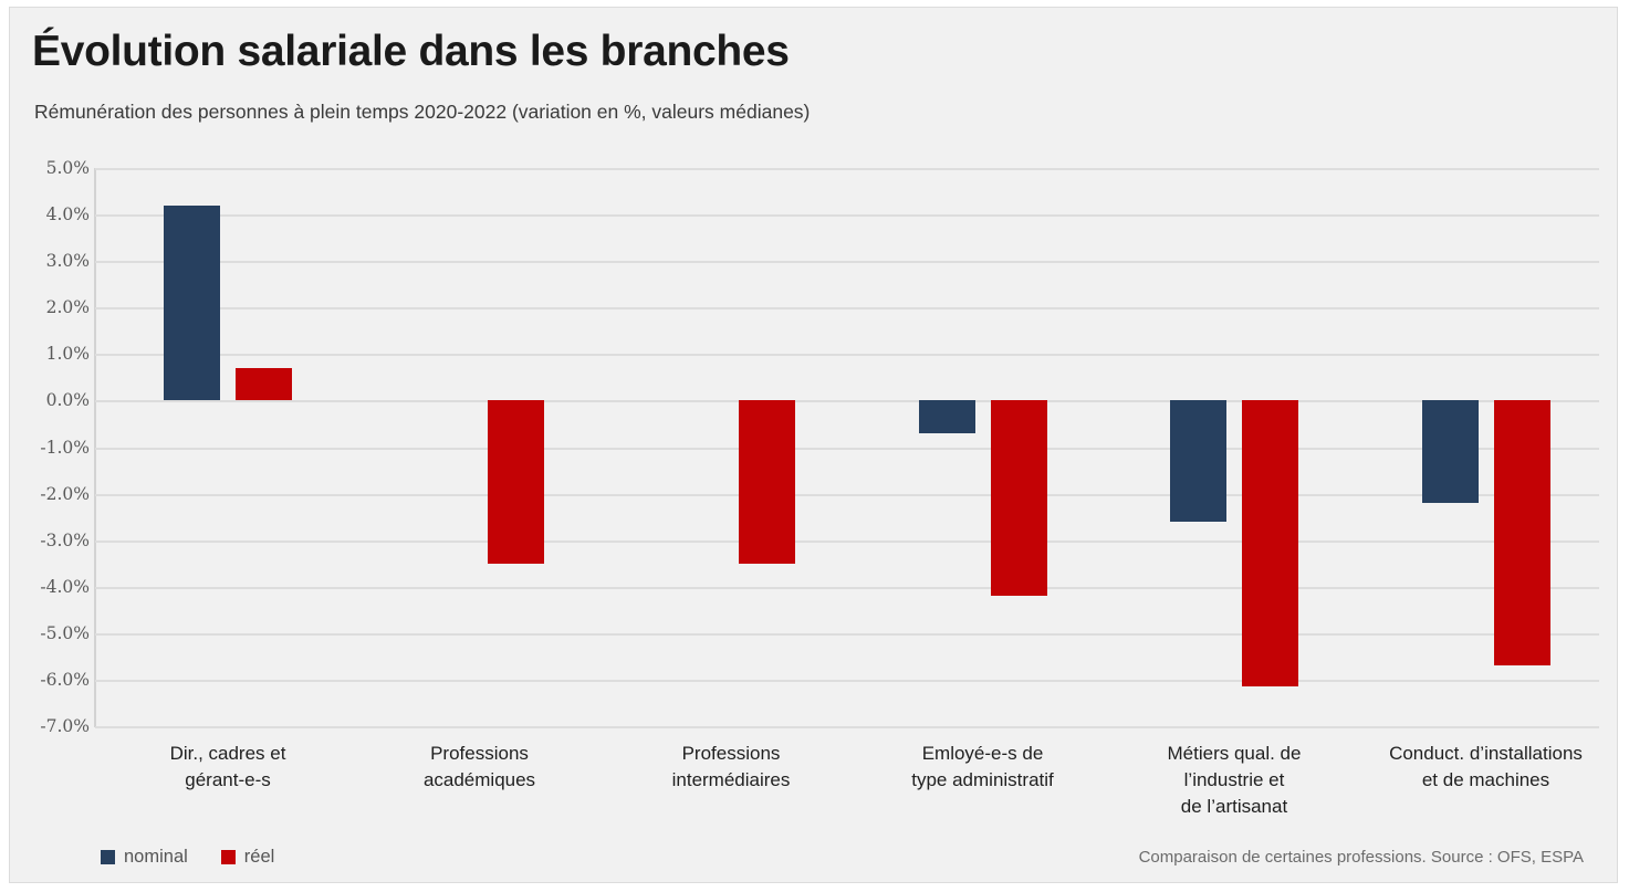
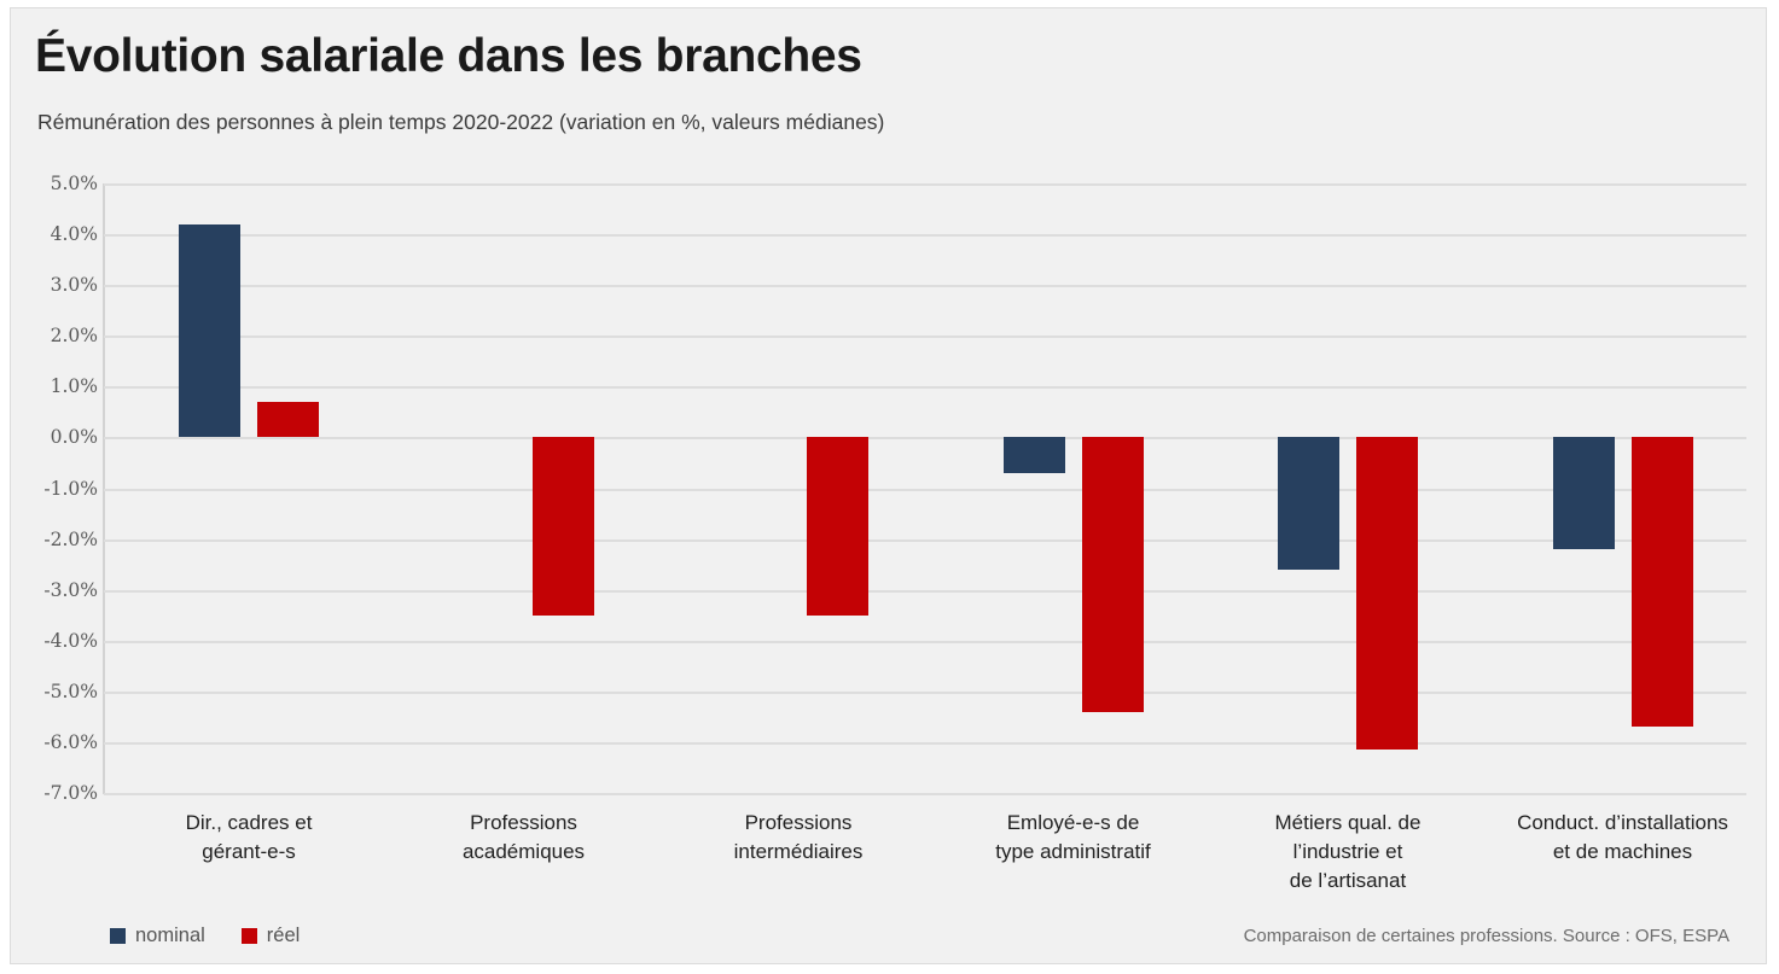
réel/Emloyé-e-s de type administratif: -4.2% -> -5.4%
